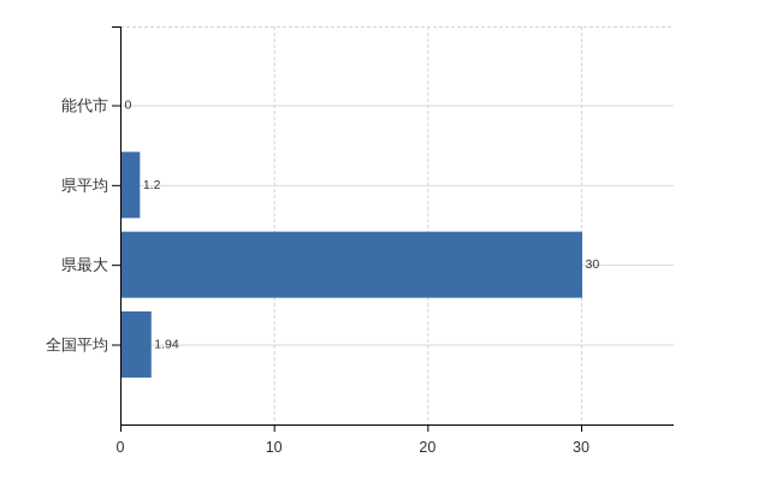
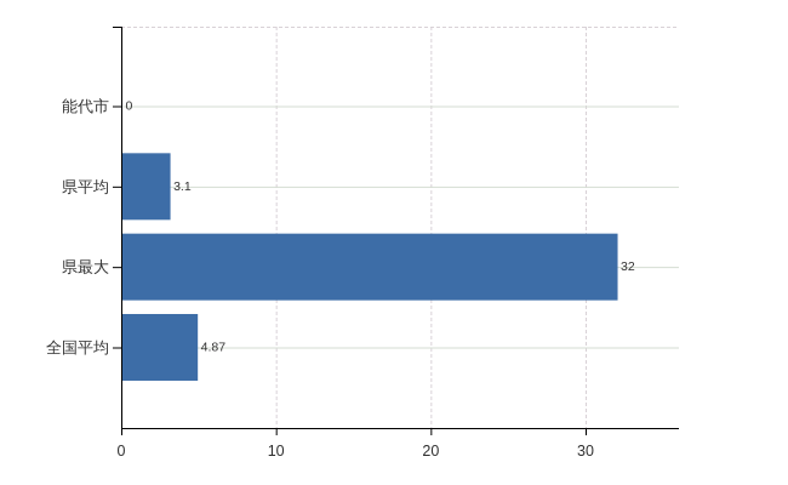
県平均: 1.2 -> 3.1
県最大: 30 -> 32
全国平均: 1.94 -> 4.87
